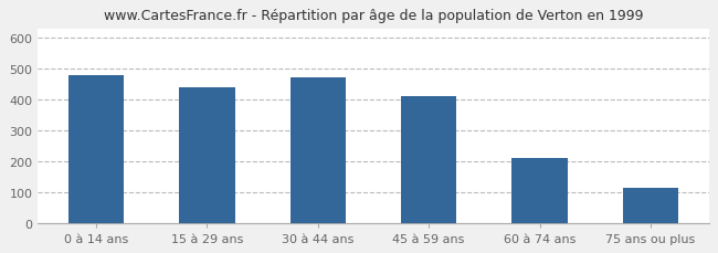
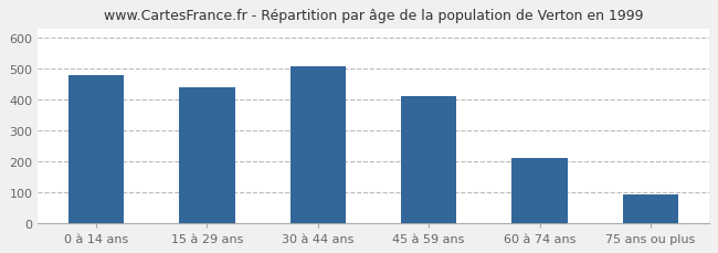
30 à 44 ans: 470 -> 506
75 ans ou plus: 115 -> 92
